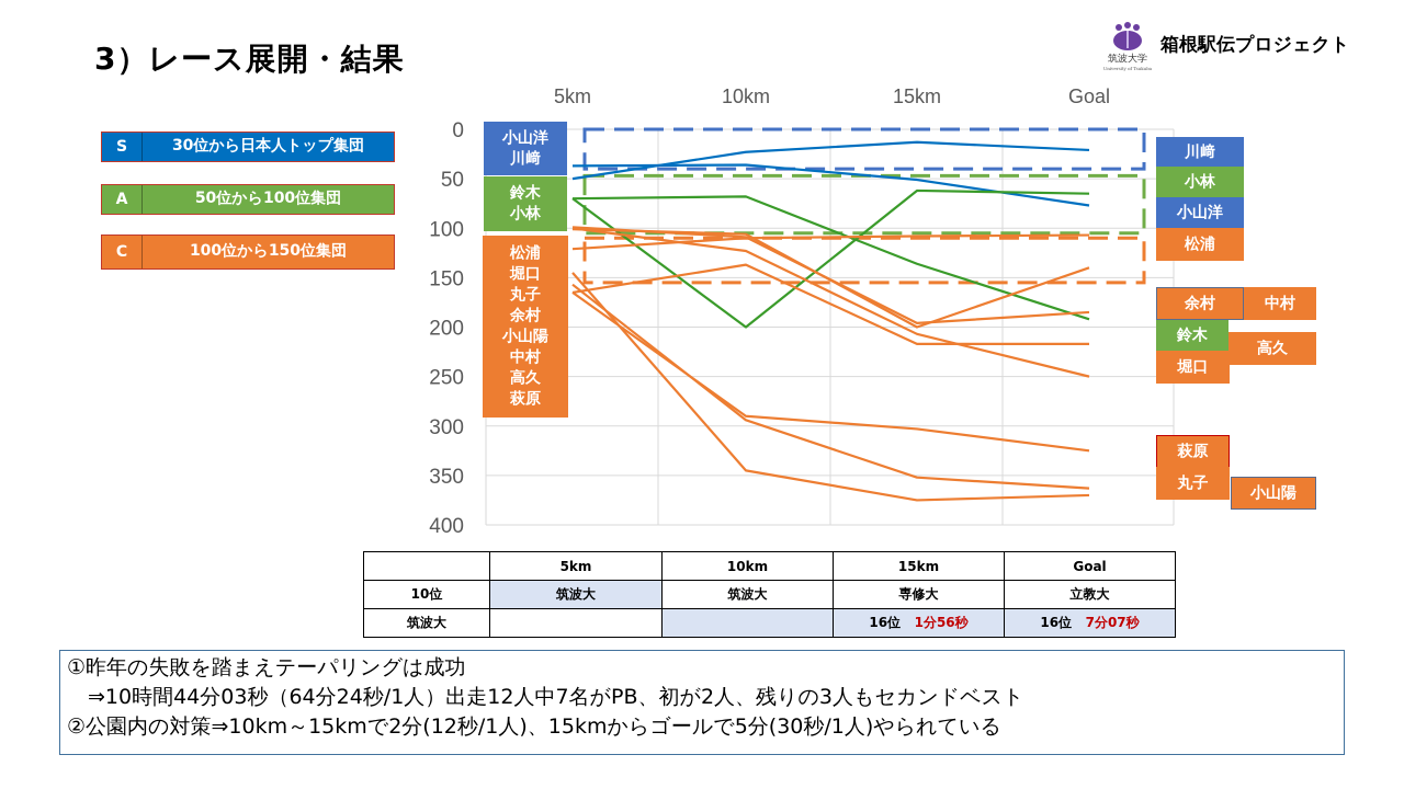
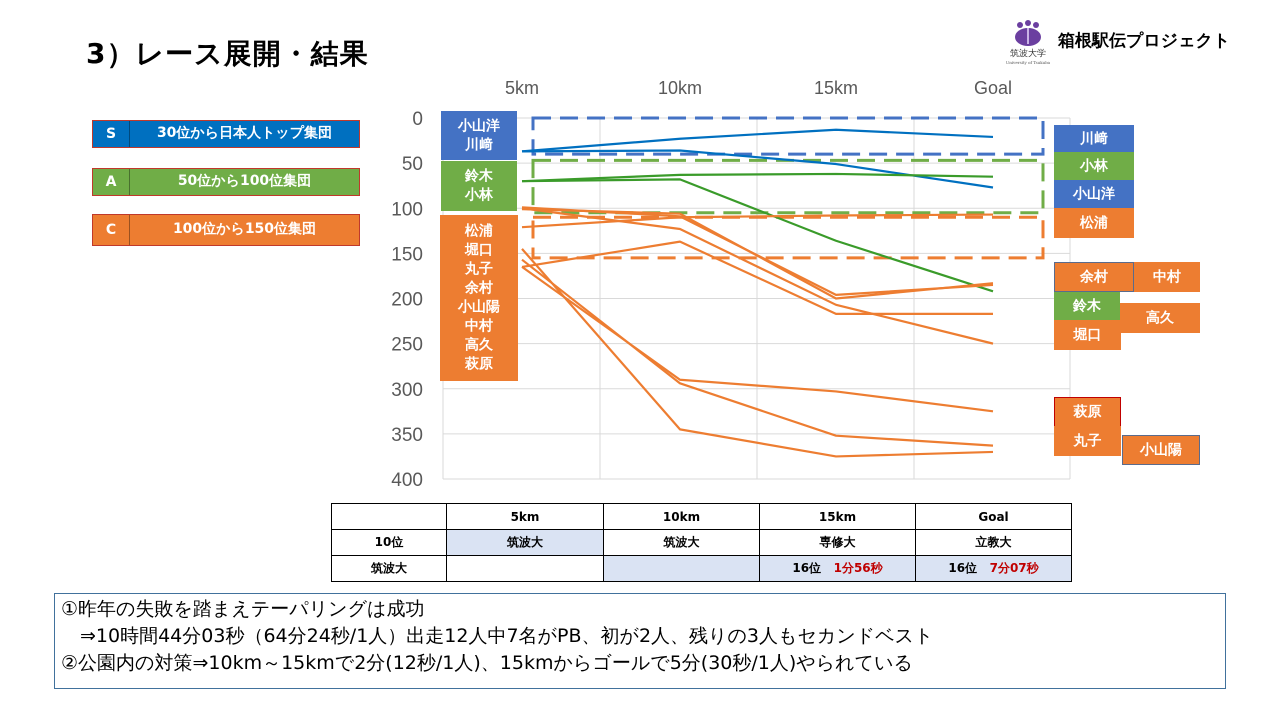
川﨑/5km: 50 -> 40
小林/10km: 200 -> 60
中村/Goal: 140 -> 180
